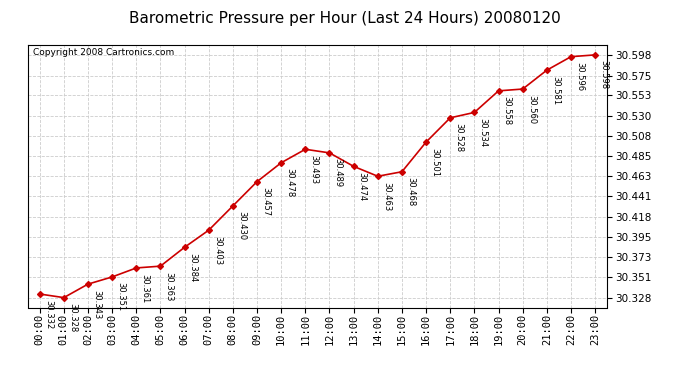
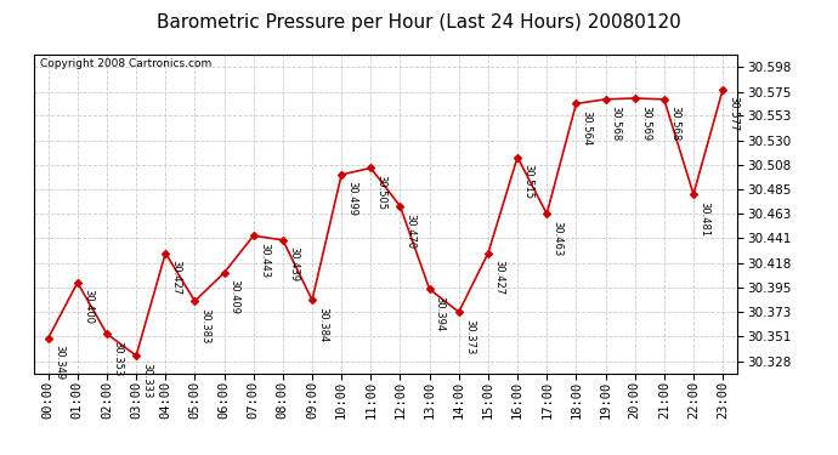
00:00: 30.332 -> 30.349
01:00: 30.328 -> 30.400
02:00: 30.343 -> 30.353
03:00: 30.351 -> 30.333
04:00: 30.361 -> 30.427
05:00: 30.363 -> 30.383
06:00: 30.384 -> 30.409
07:00: 30.403 -> 30.443
08:00: 30.430 -> 30.439
09:00: 30.457 -> 30.384
10:00: 30.478 -> 30.499
11:00: 30.493 -> 30.505
12:00: 30.489 -> 30.470
13:00: 30.474 -> 30.394
14:00: 30.463 -> 30.373
15:00: 30.468 -> 30.427
16:00: 30.501 -> 30.515
17:00: 30.528 -> 30.463
18:00: 30.534 -> 30.564
19:00: 30.558 -> 30.568
20:00: 30.560 -> 30.569
21:00: 30.581 -> 30.568
22:00: 30.596 -> 30.481
23:00: 30.598 -> 30.577
